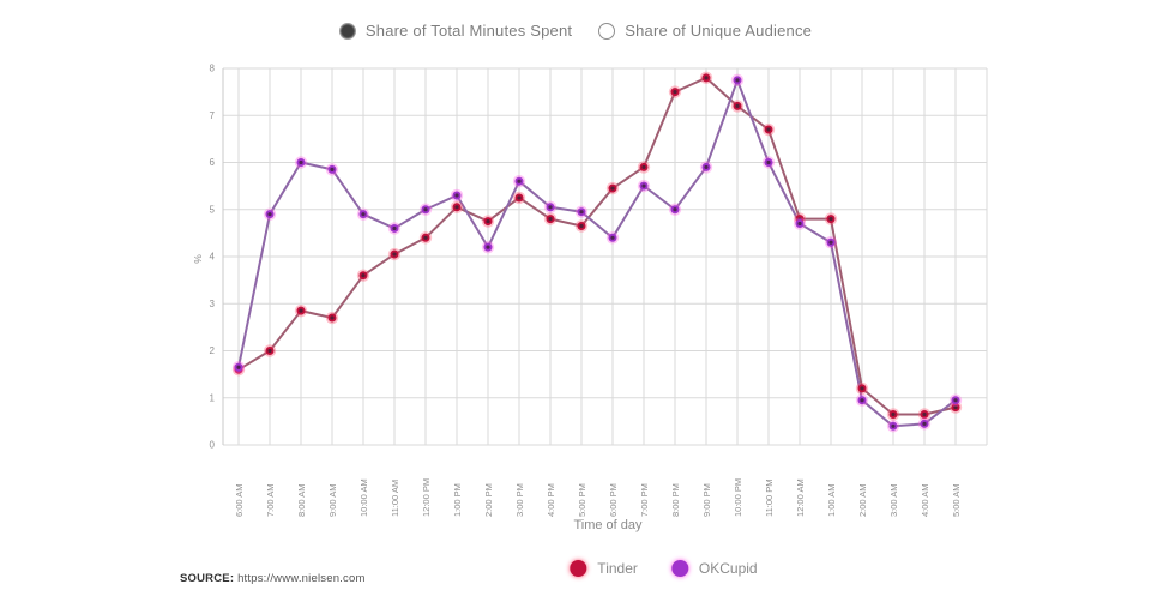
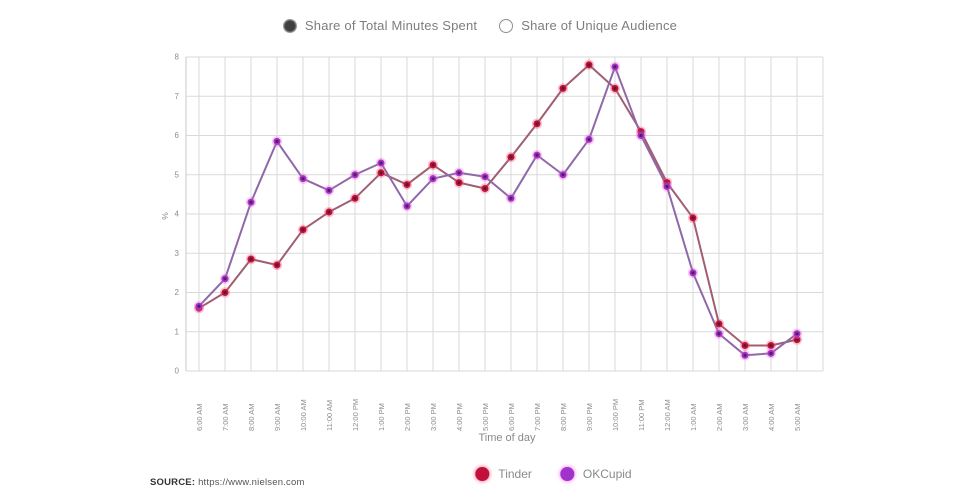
OKCupid/7:00 AM: 4.9 -> 2.4
OKCupid/8:00 AM: 6.0 -> 4.3
OKCupid/3:00 PM: 5.6 -> 4.9
Tinder/7:00 PM: 5.9 -> 6.3
Tinder/8:00 PM: 7.5 -> 7.2
Tinder/11:00 PM: 6.7 -> 6.1
Tinder/1:00 AM: 4.8 -> 3.9
OKCupid/1:00 AM: 4.3 -> 2.5
